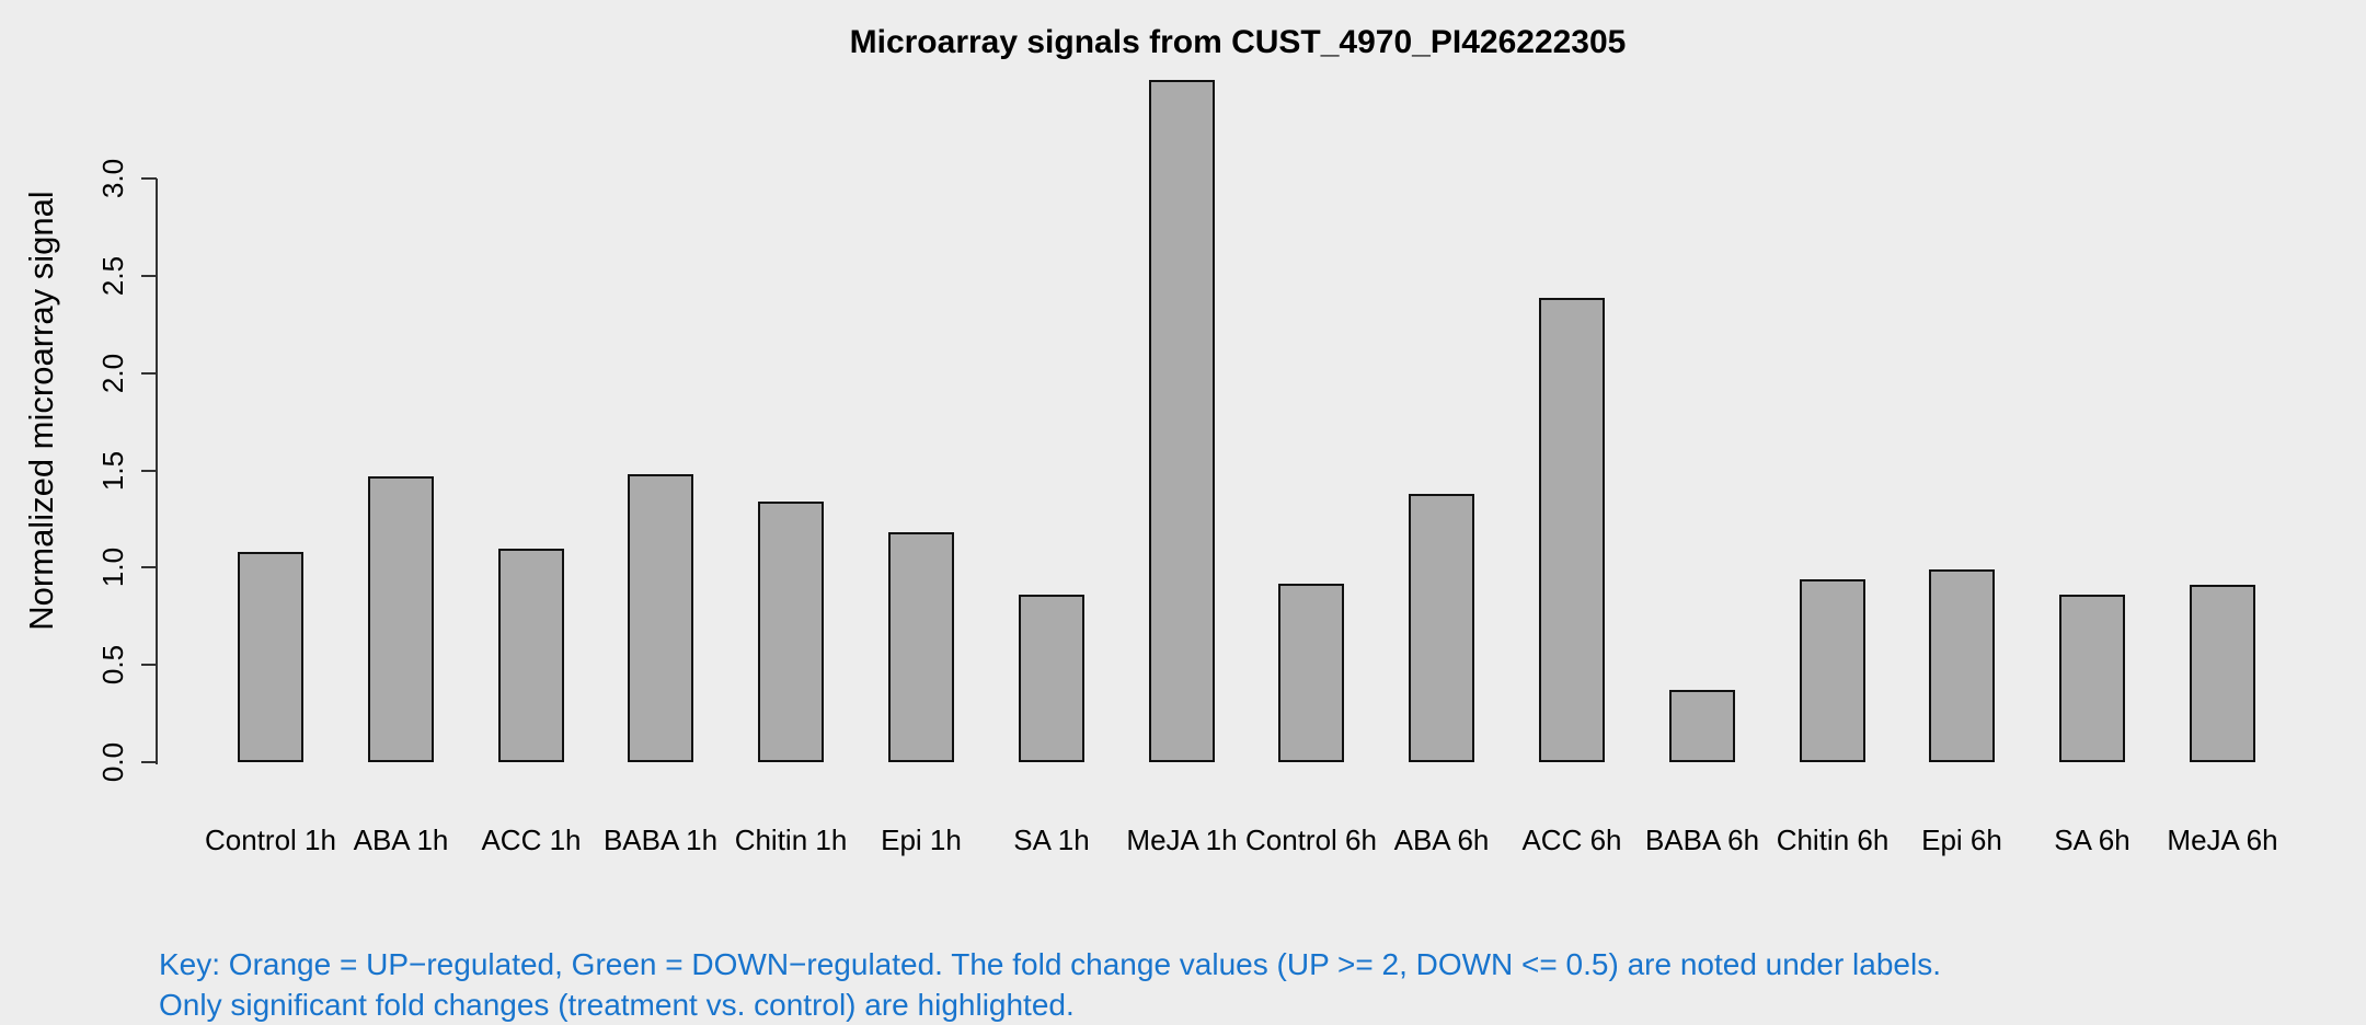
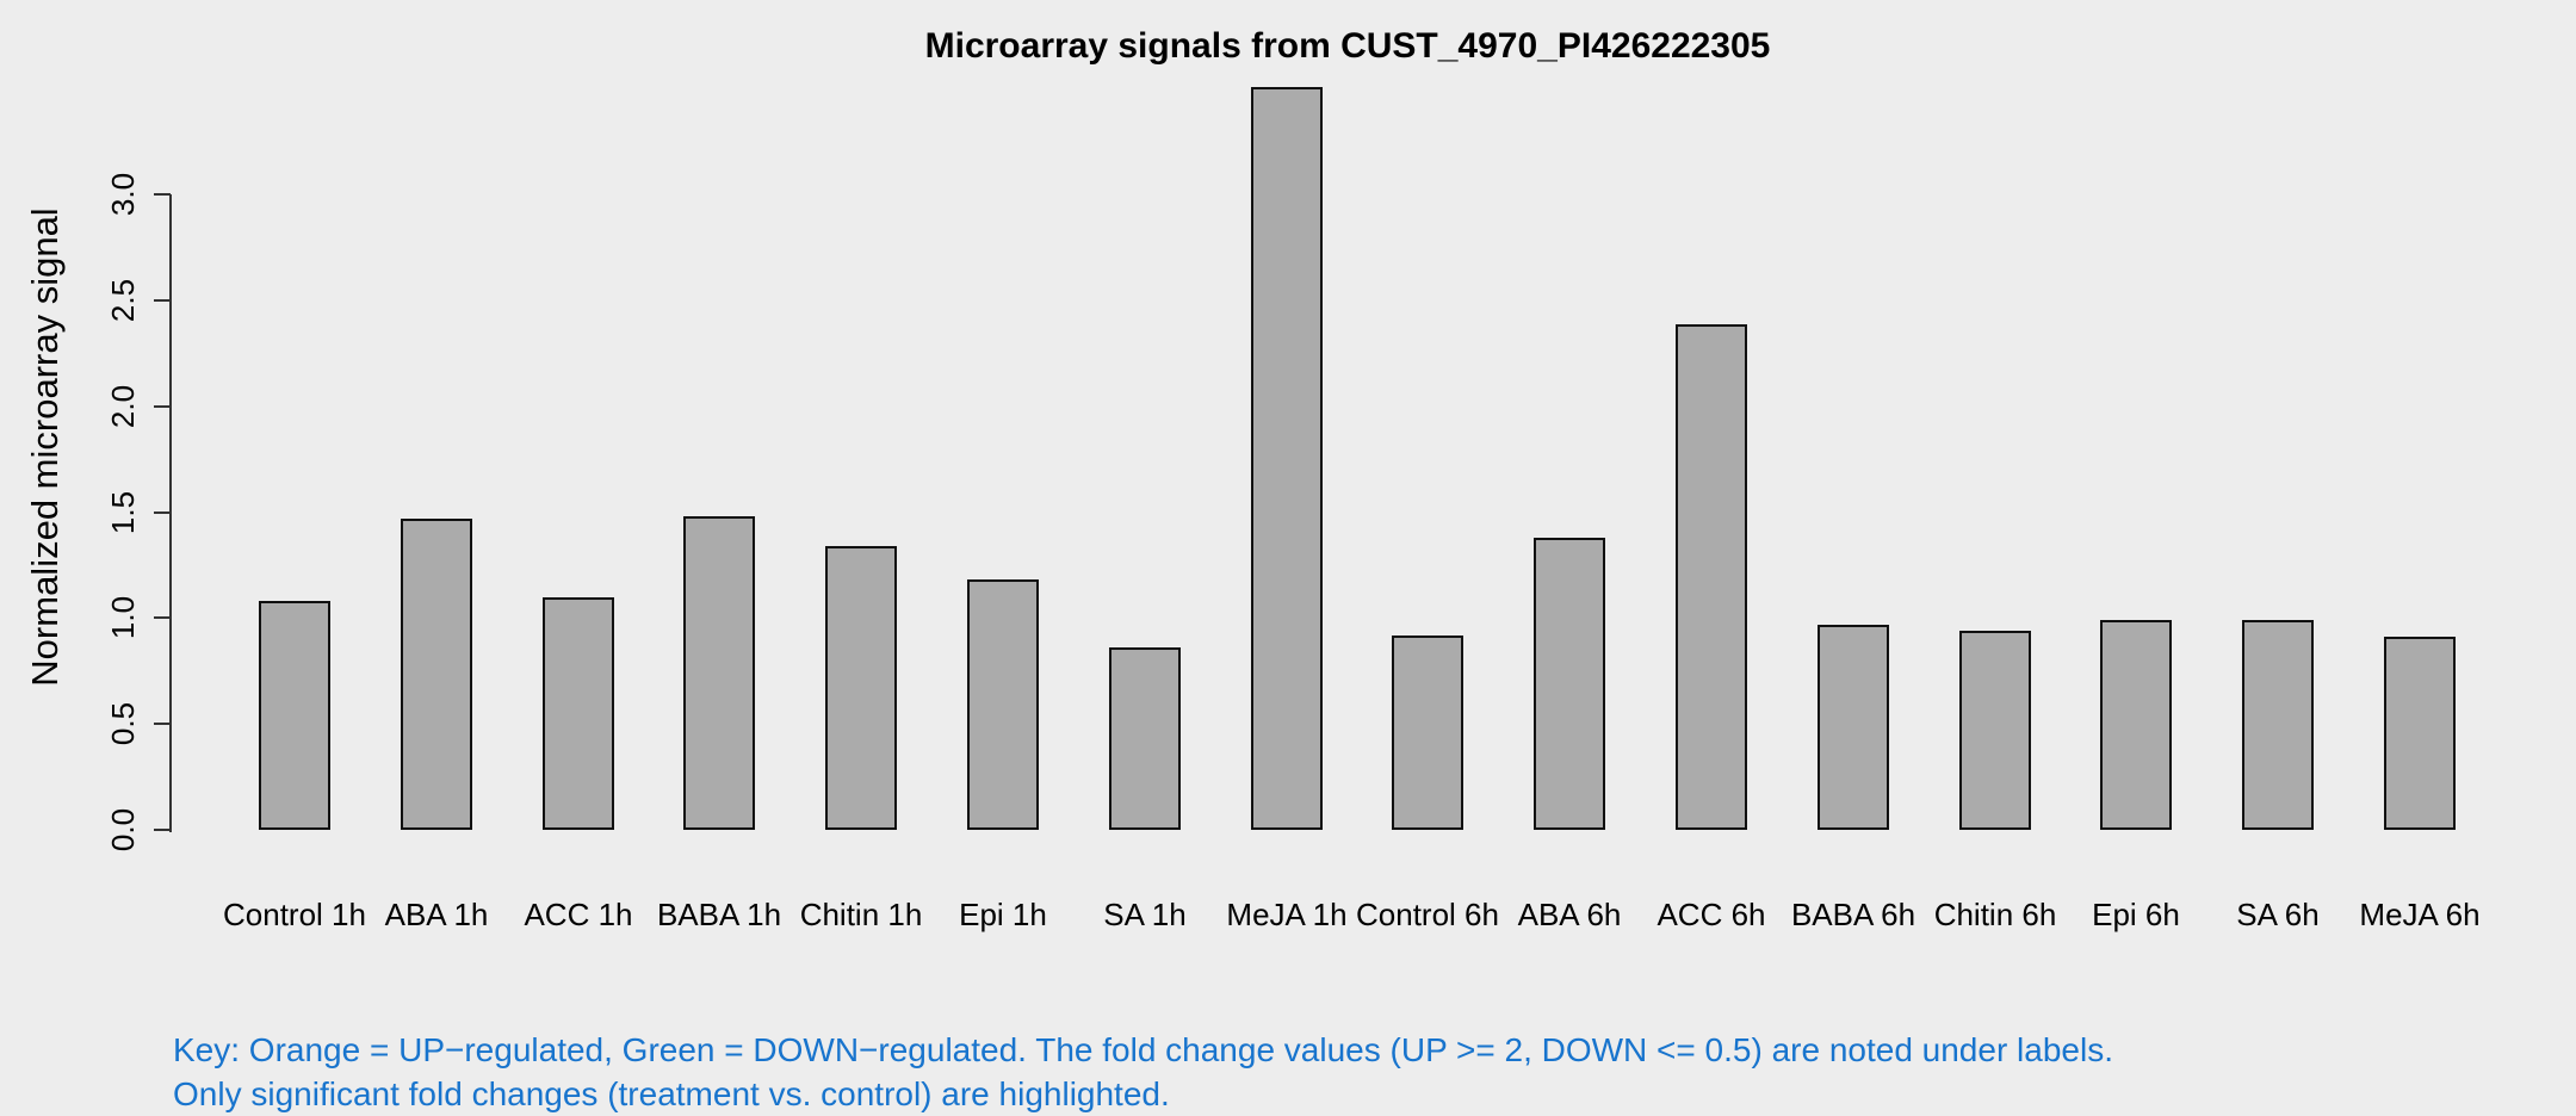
BABA 6h: 0.37 -> 0.97
SA 6h: 0.86 -> 0.99
